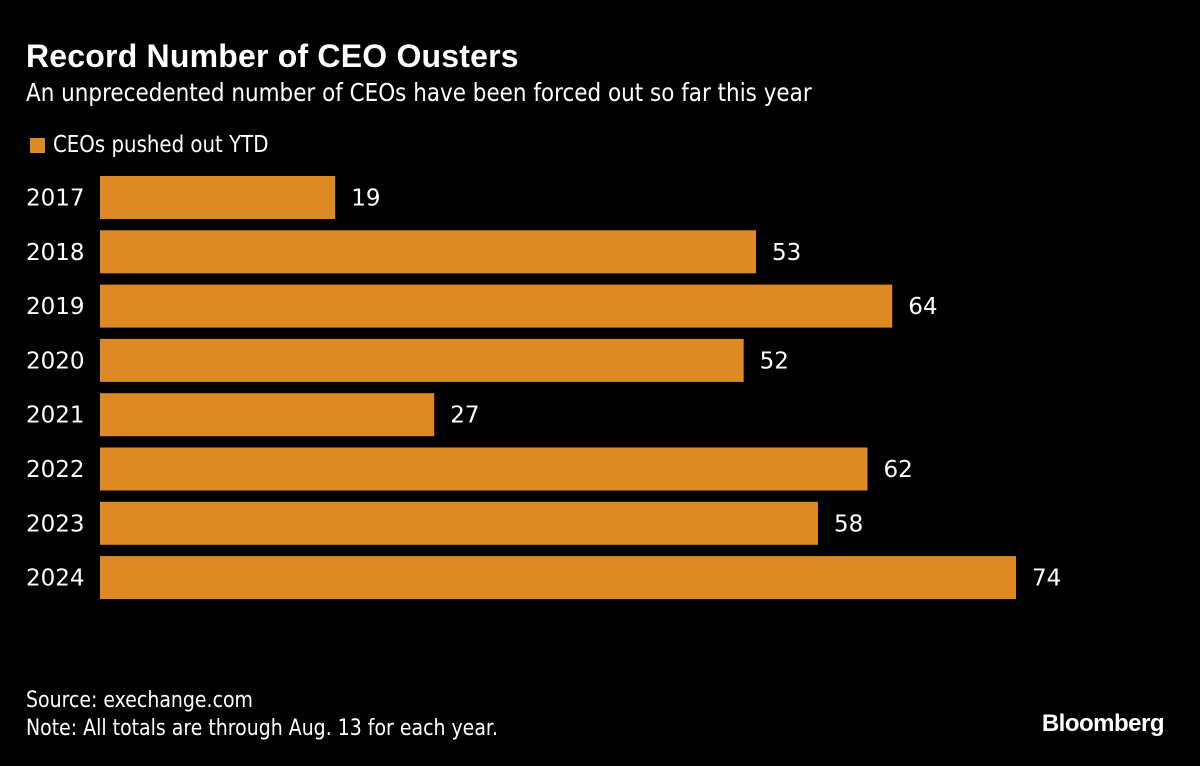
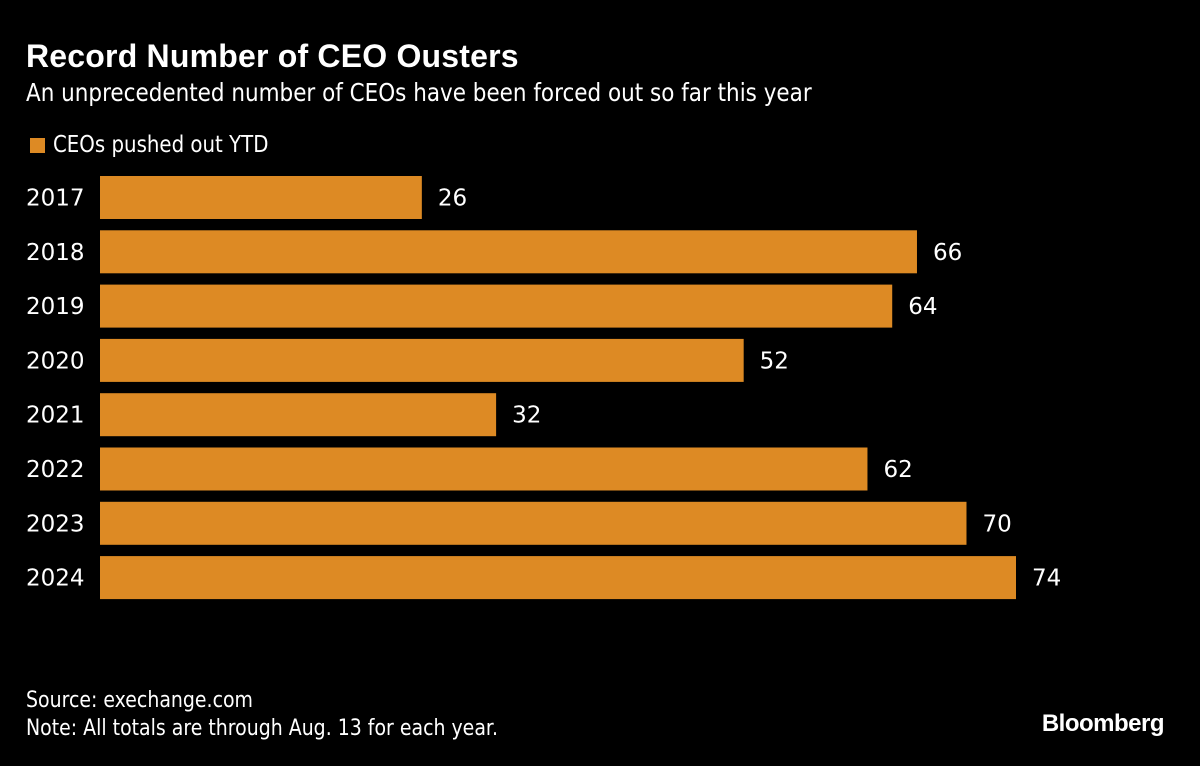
2017: 19 -> 26
2018: 53 -> 66
2021: 27 -> 32
2023: 58 -> 70
